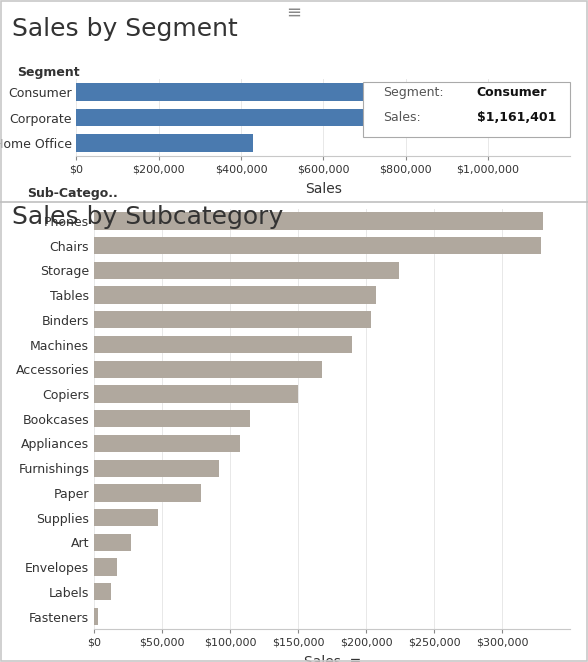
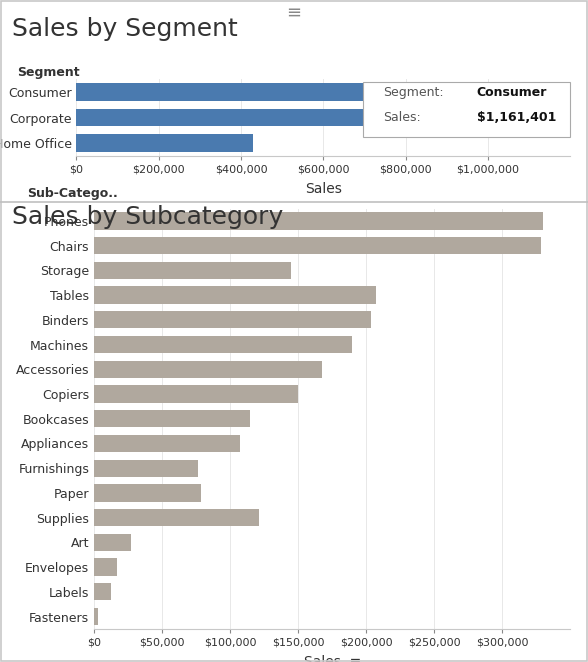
Storage: $224,000 -> $145,000
Furnishings: $92,000 -> $76,000
Supplies: $47,000 -> $121,000
